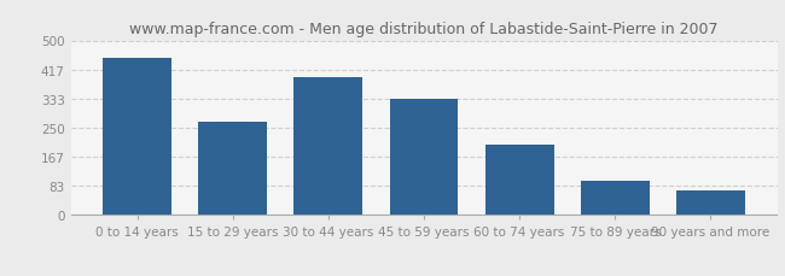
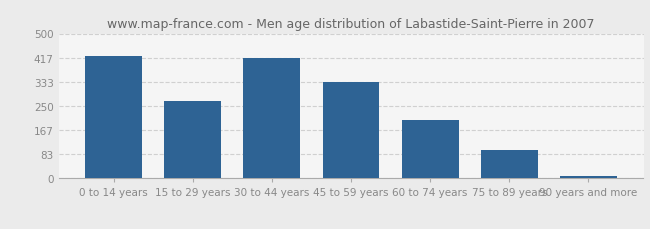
0 to 14 years: 450 -> 422
30 to 44 years: 395 -> 416
90 years and more: 70 -> 10
